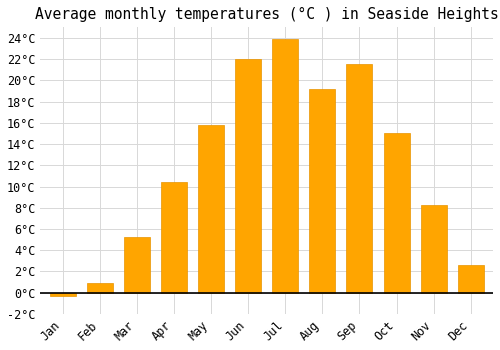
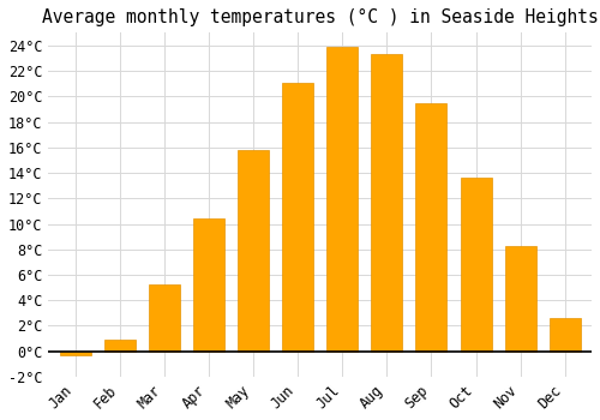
Jun: 22.0°C -> 21.1°C
Aug: 19.2°C -> 23.3°C
Sep: 21.5°C -> 19.5°C
Oct: 15.0°C -> 13.6°C
